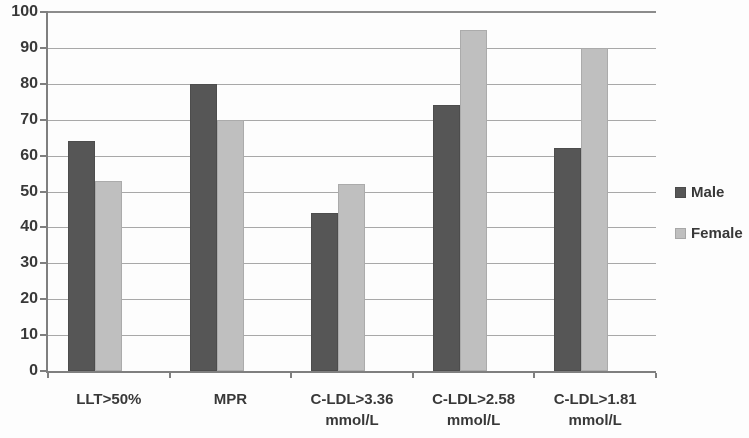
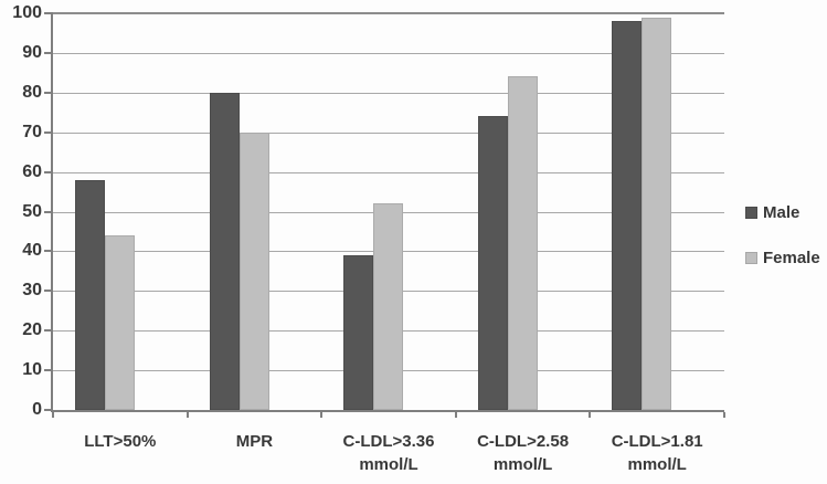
Male/LLT>50%: 64 -> 58
Female/LLT>50%: 53 -> 44
Male/C-LDL>3.36 mmol/L: 44 -> 39
Female/C-LDL>2.58 mmol/L: 95 -> 84
Male/C-LDL>1.81 mmol/L: 62 -> 98
Female/C-LDL>1.81 mmol/L: 90 -> 99
